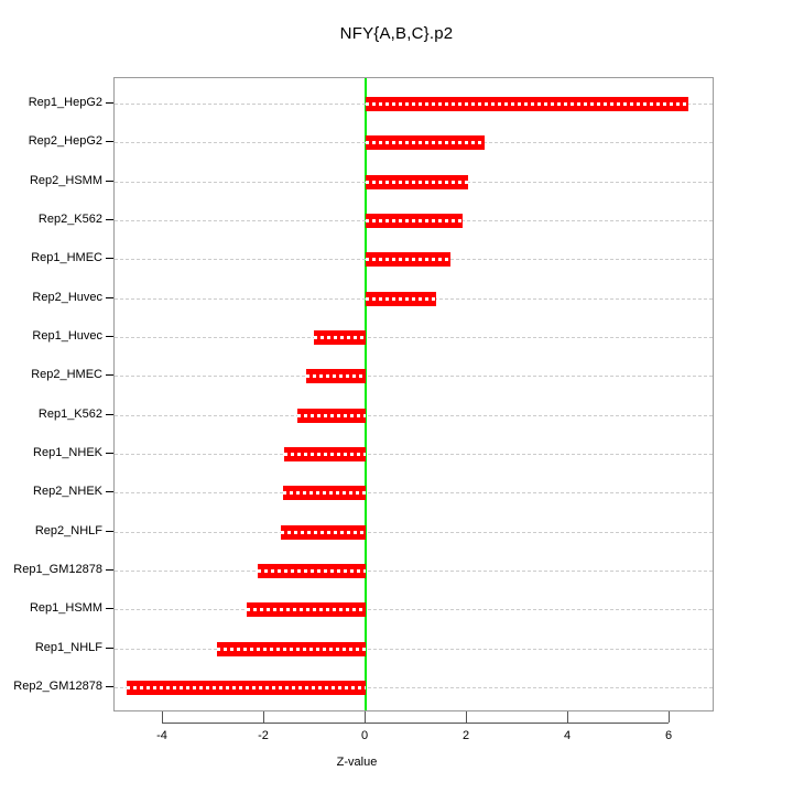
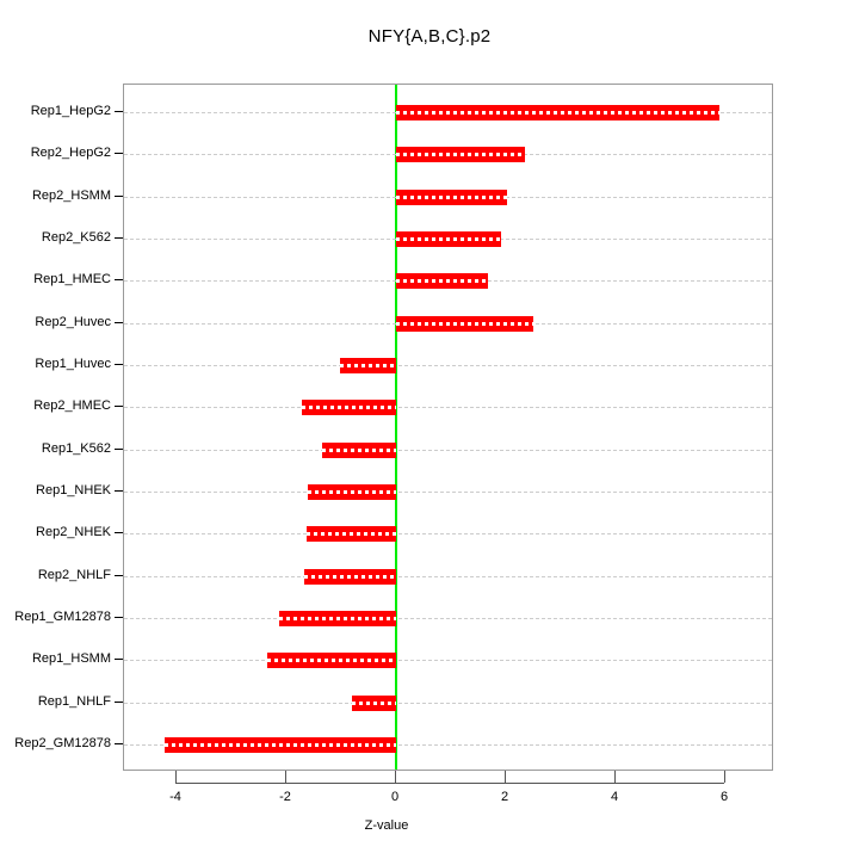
Rep1_HepG2: 6.4 -> 5.9
Rep2_Huvec: 1.4 -> 2.5
Rep2_HMEC: -1.2 -> -1.7
Rep1_NHLF: -2.9 -> -0.8
Rep2_GM12878: -4.7 -> -4.2
